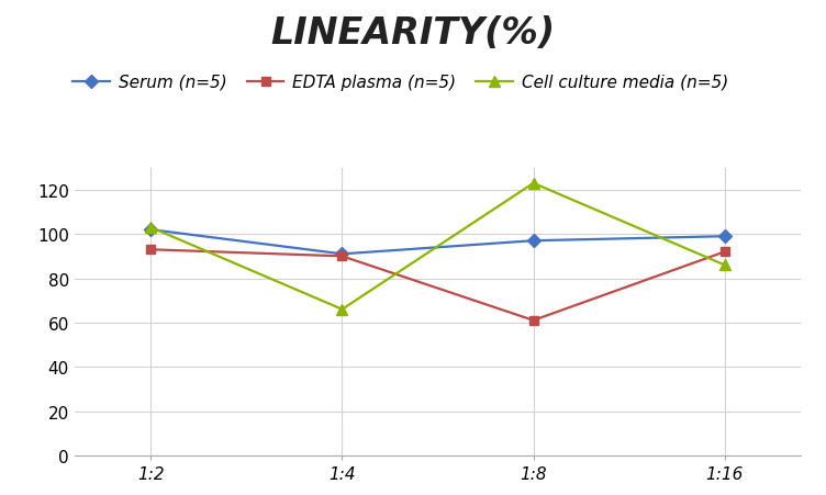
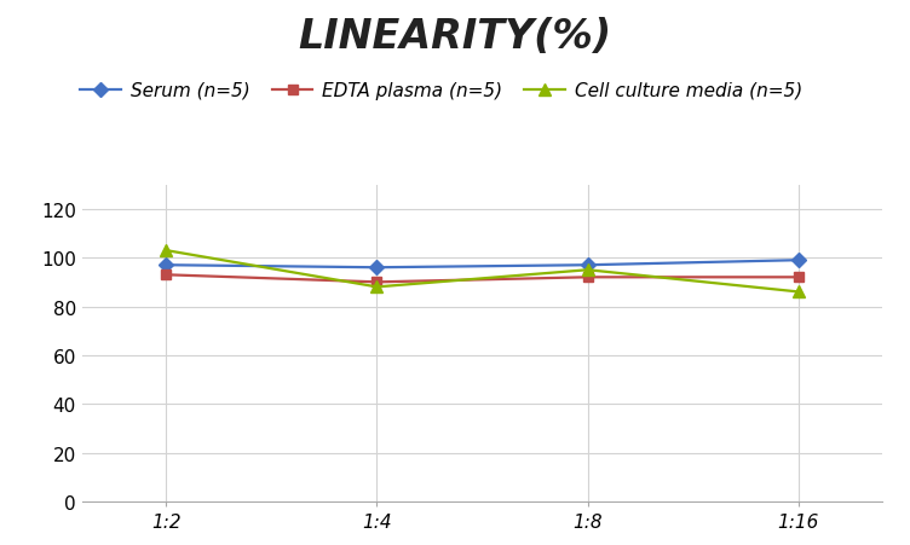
Serum (n=5)/1:2: 102 -> 97
Serum (n=5)/1:4: 91 -> 96
Cell culture media (n=5)/1:4: 66 -> 88
EDTA plasma (n=5)/1:8: 61 -> 92
Cell culture media (n=5)/1:8: 123 -> 95
